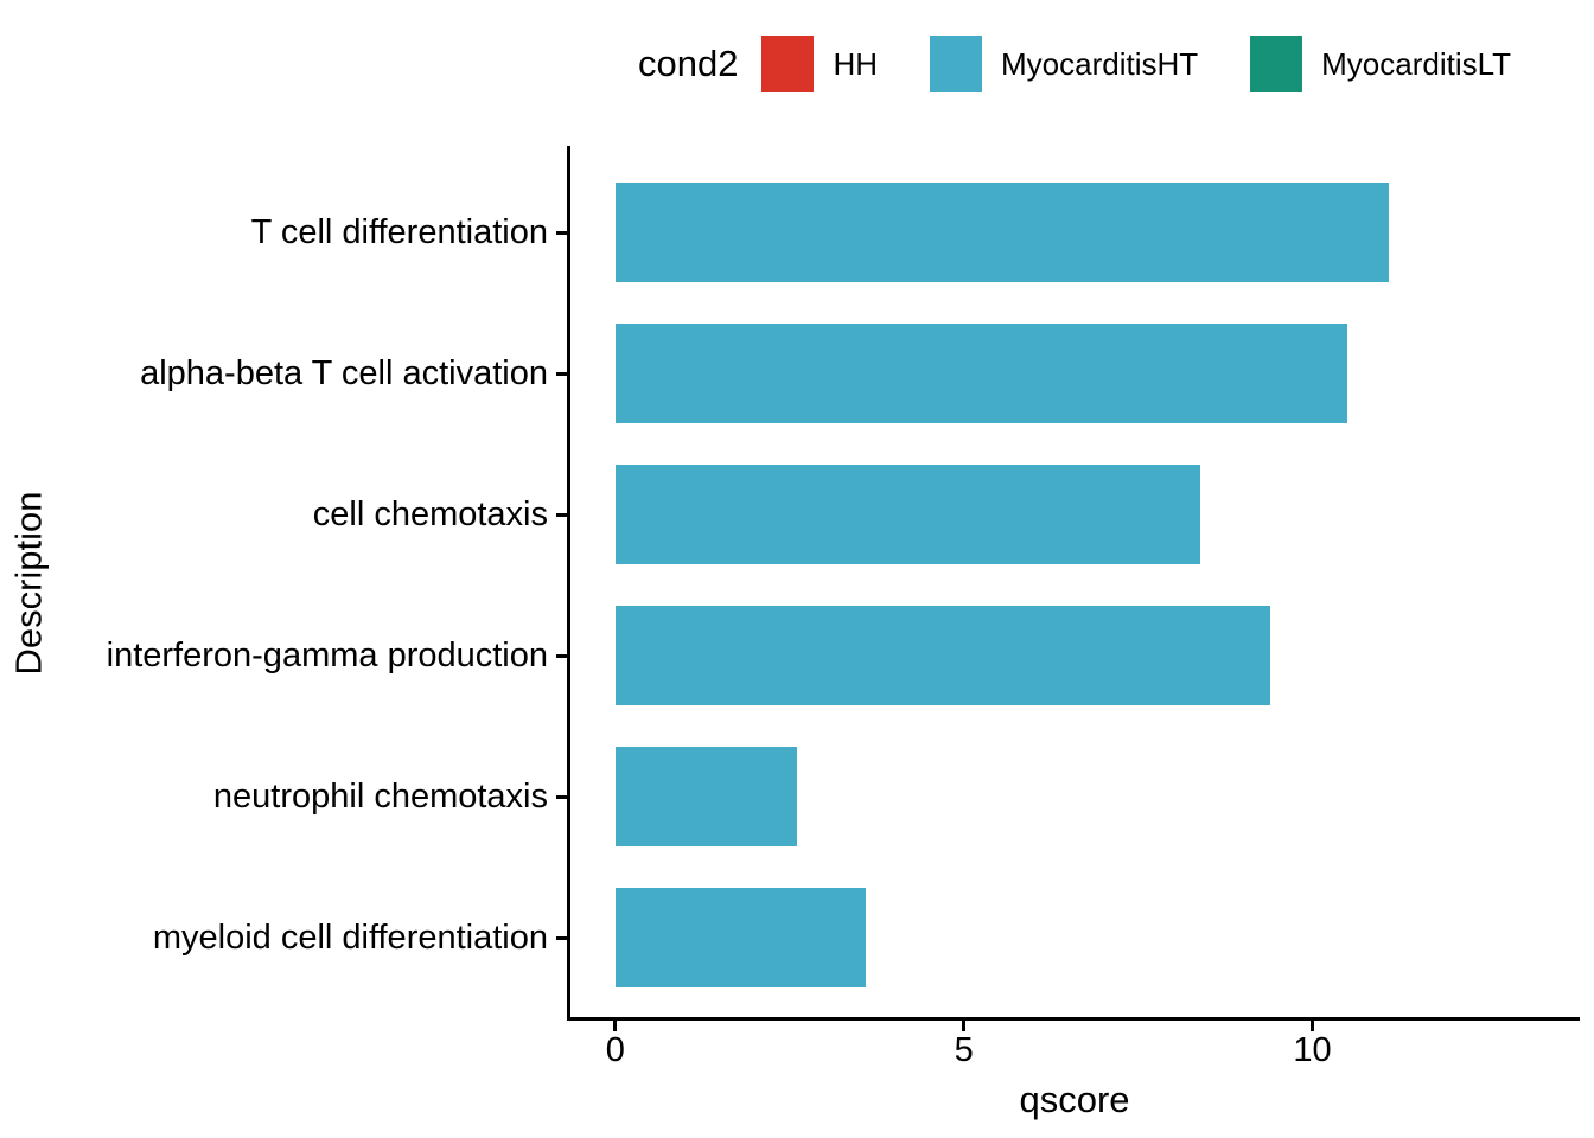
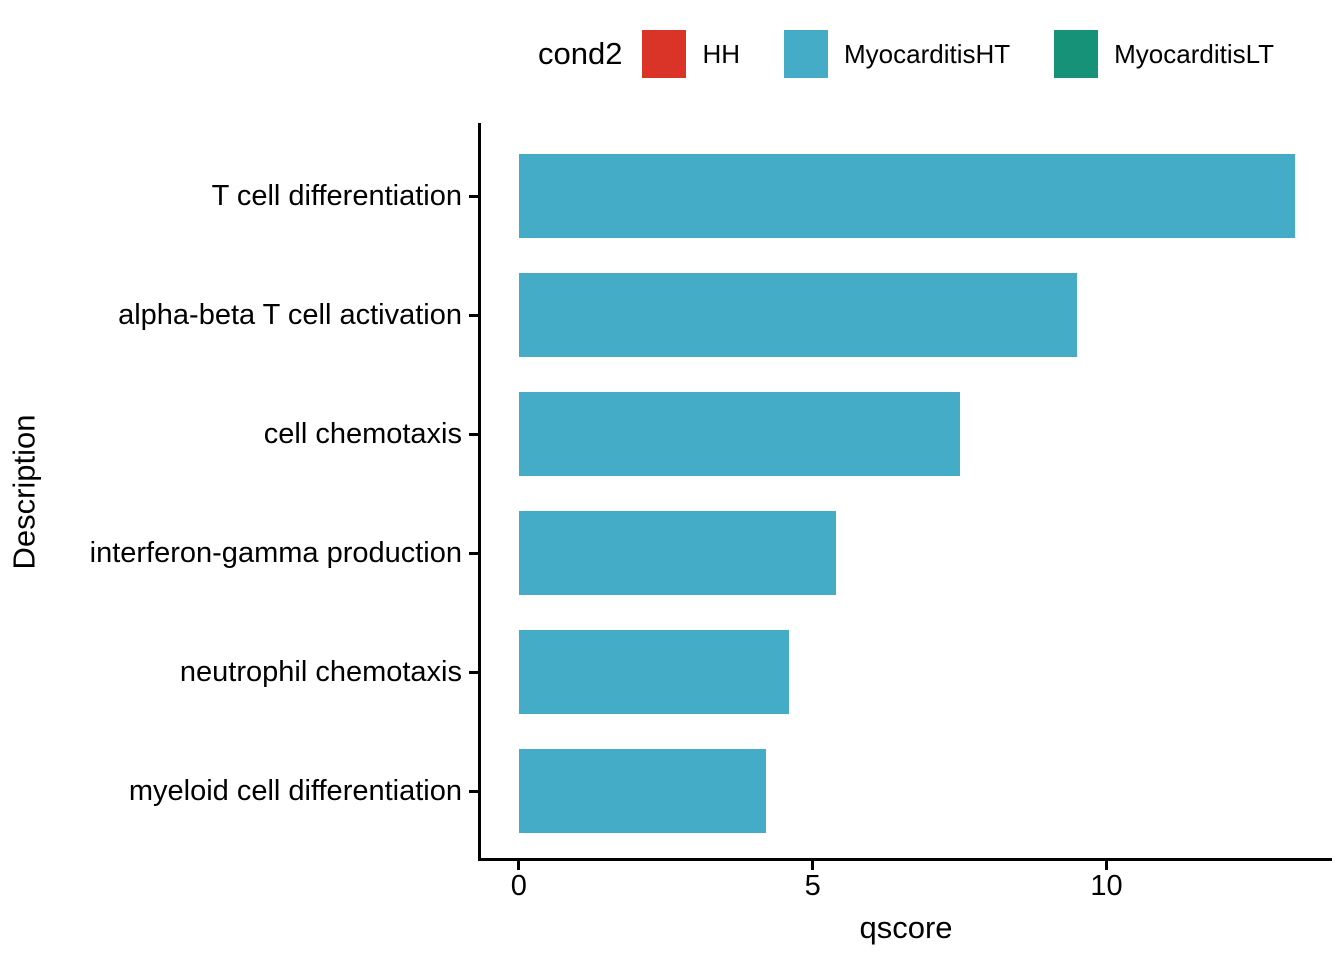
T cell differentiation: 11.1 -> 13.2
alpha-beta T cell activation: 10.5 -> 9.5
cell chemotaxis: 8.4 -> 7.5
interferon-gamma production: 9.4 -> 5.4
neutrophil chemotaxis: 2.6 -> 4.6
myeloid cell differentiation: 3.6 -> 4.2
